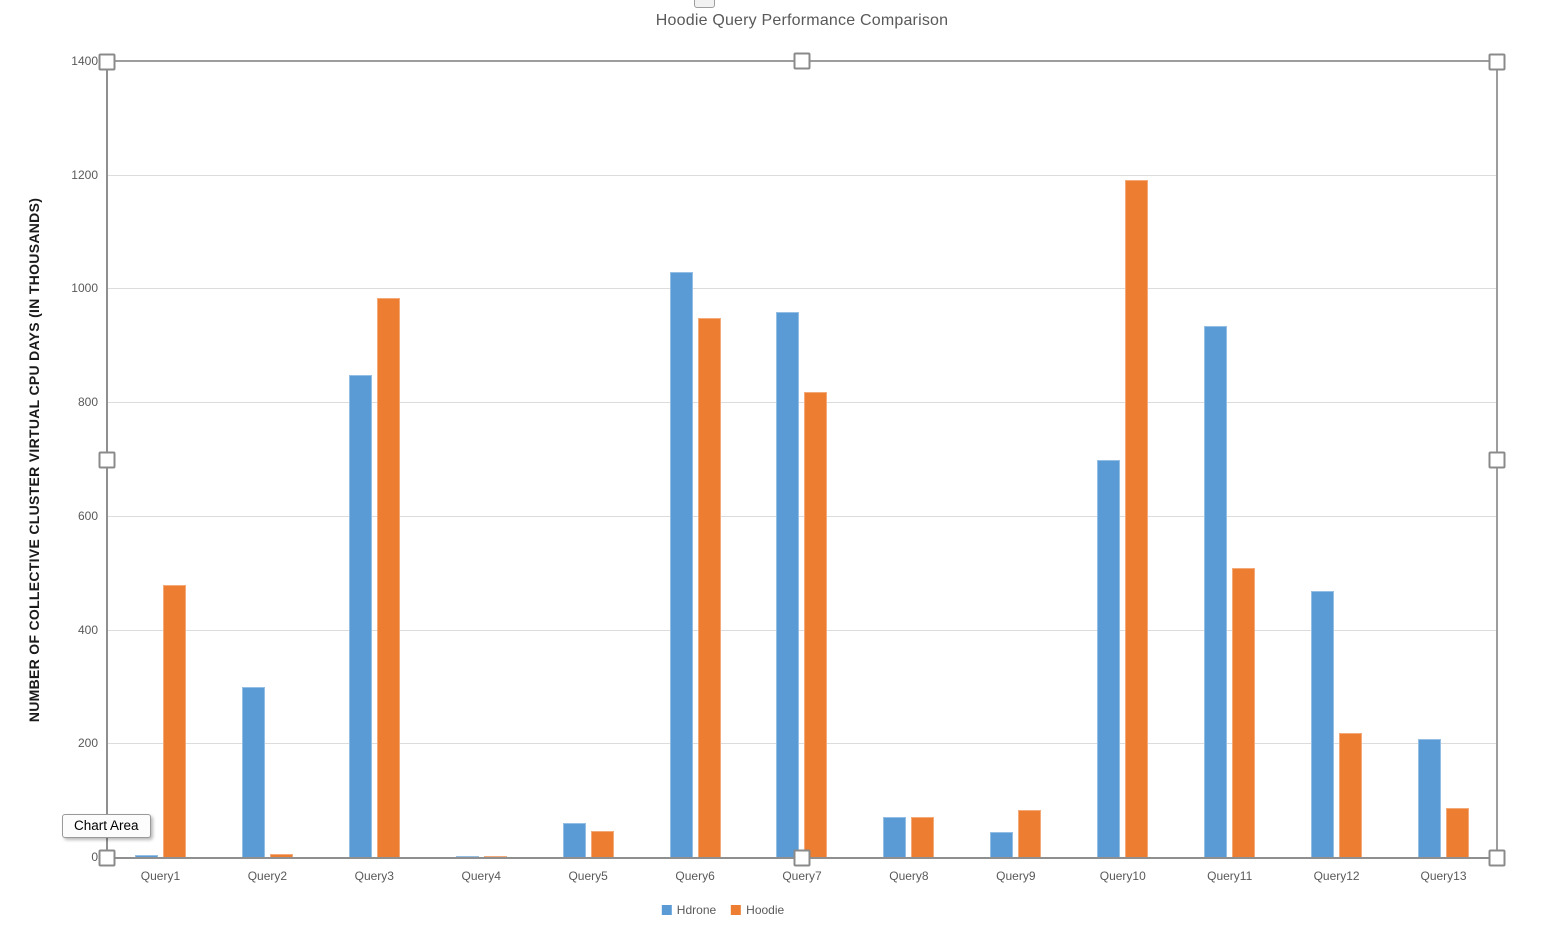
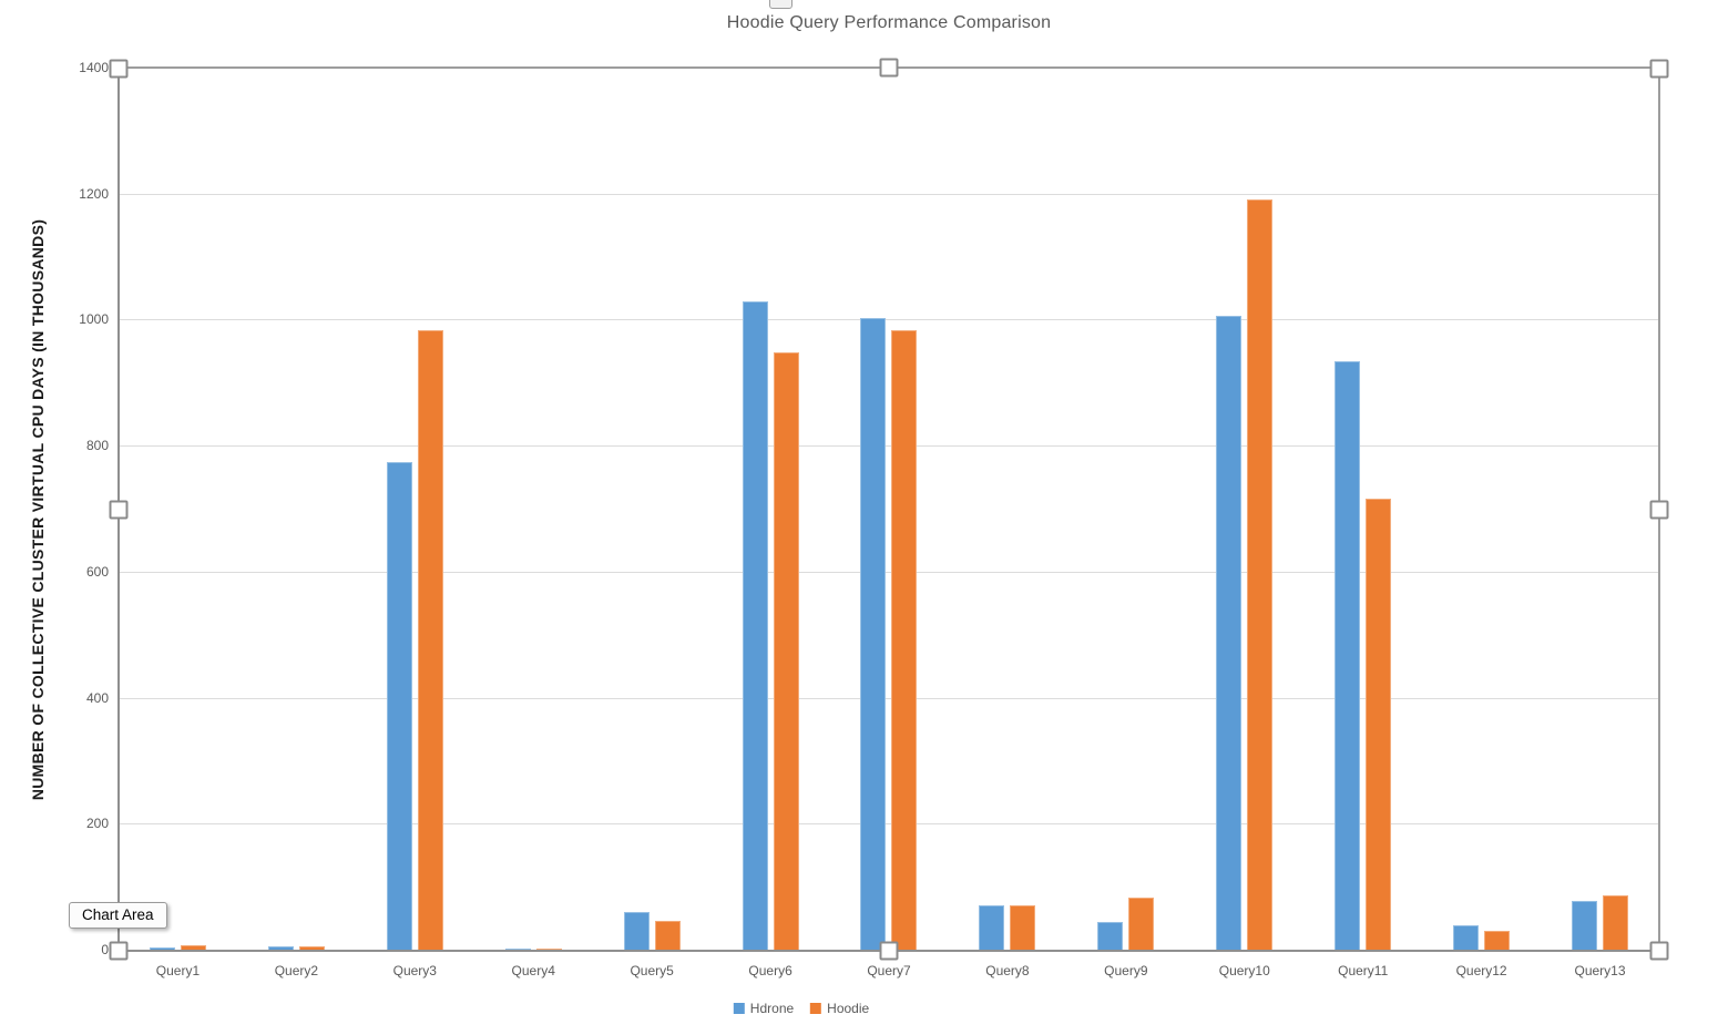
Hoodie/Query1: 480 -> 10
Hdrone/Query2: 300 -> 10
Hdrone/Query3: 850 -> 780
Hdrone/Query7: 960 -> 1000
Hoodie/Query7: 820 -> 980
Hdrone/Query10: 700 -> 1010
Hoodie/Query11: 510 -> 720
Hdrone/Query12: 470 -> 40
Hoodie/Query12: 220 -> 30
Hdrone/Query13: 210 -> 80
